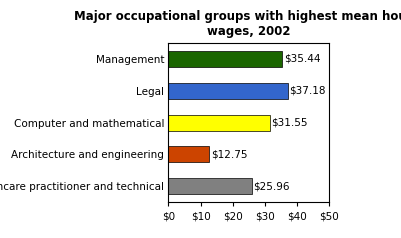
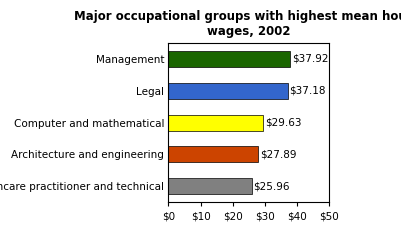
Management: $35.44 -> $37.92
Computer and mathematical: $31.55 -> $29.63
Architecture and engineering: $12.75 -> $27.89
